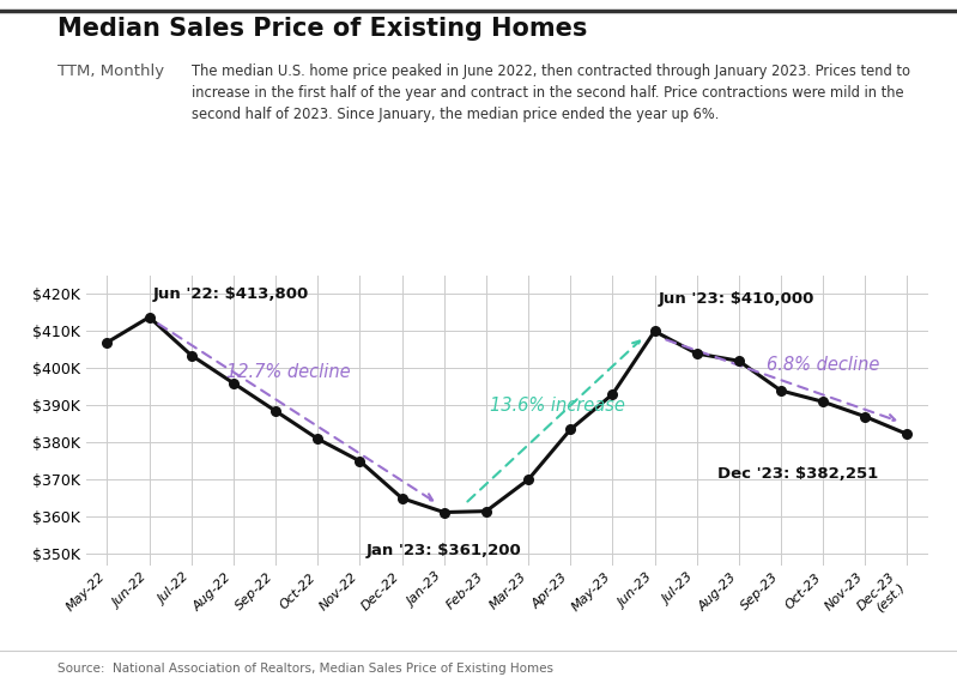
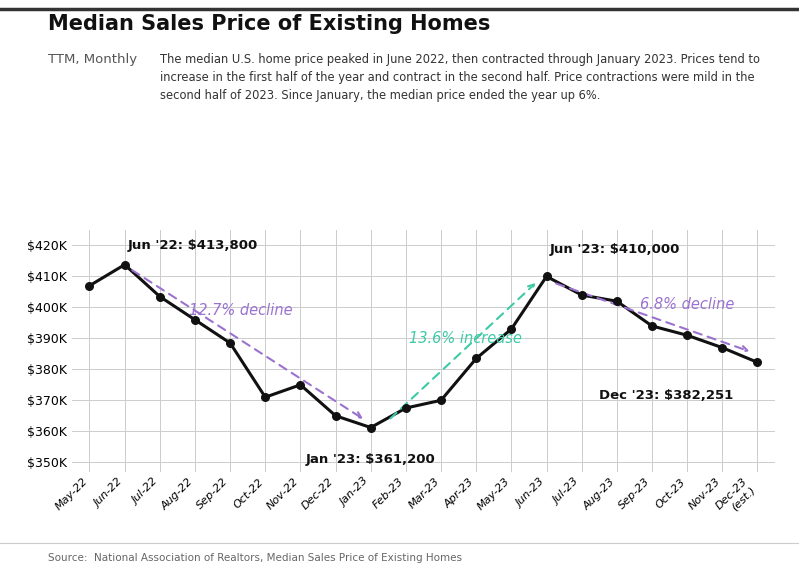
Oct-22: $381.0K -> $371.0K
Feb-23: $361.5K -> $367.5K
